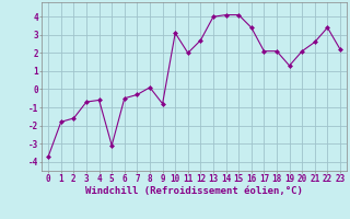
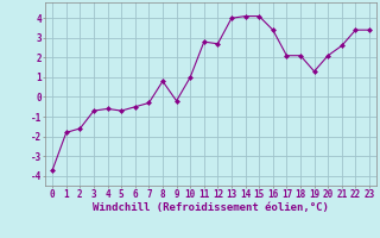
5: -3.1 -> -0.7
8: 0.1 -> 0.8
9: -0.8 -> -0.2
10: 3.1 -> 1.0
11: 2.0 -> 2.8
23: 2.2 -> 3.4
